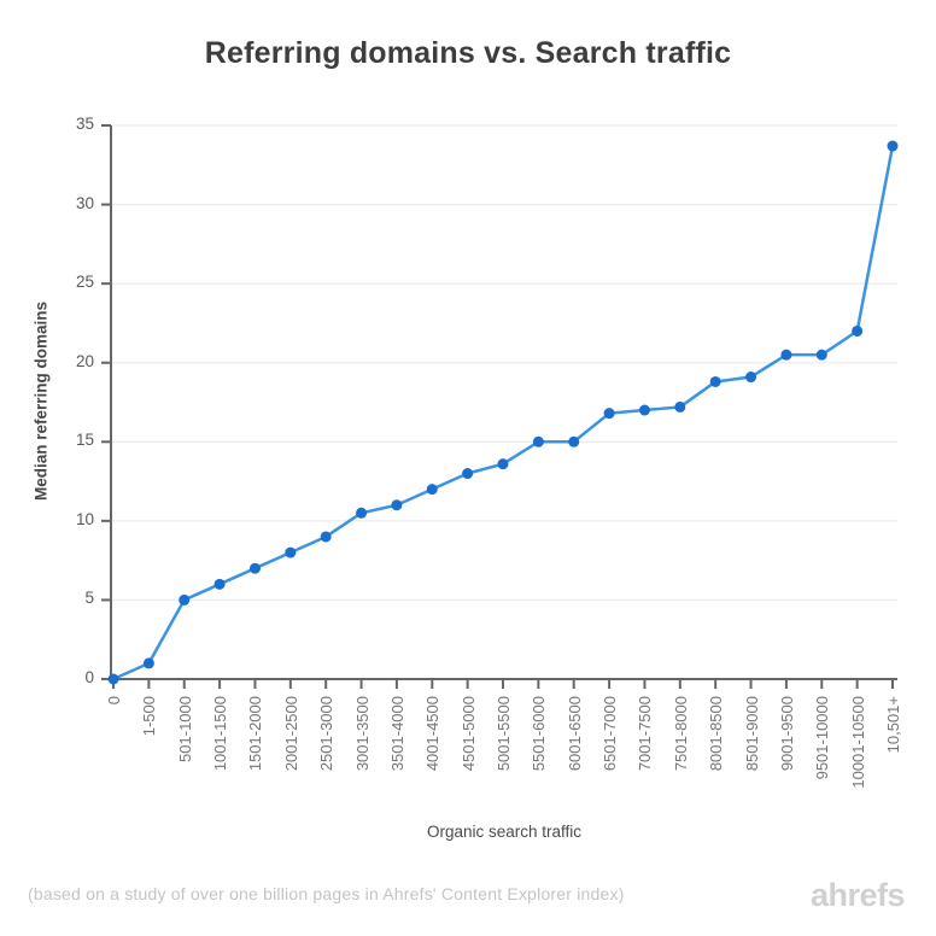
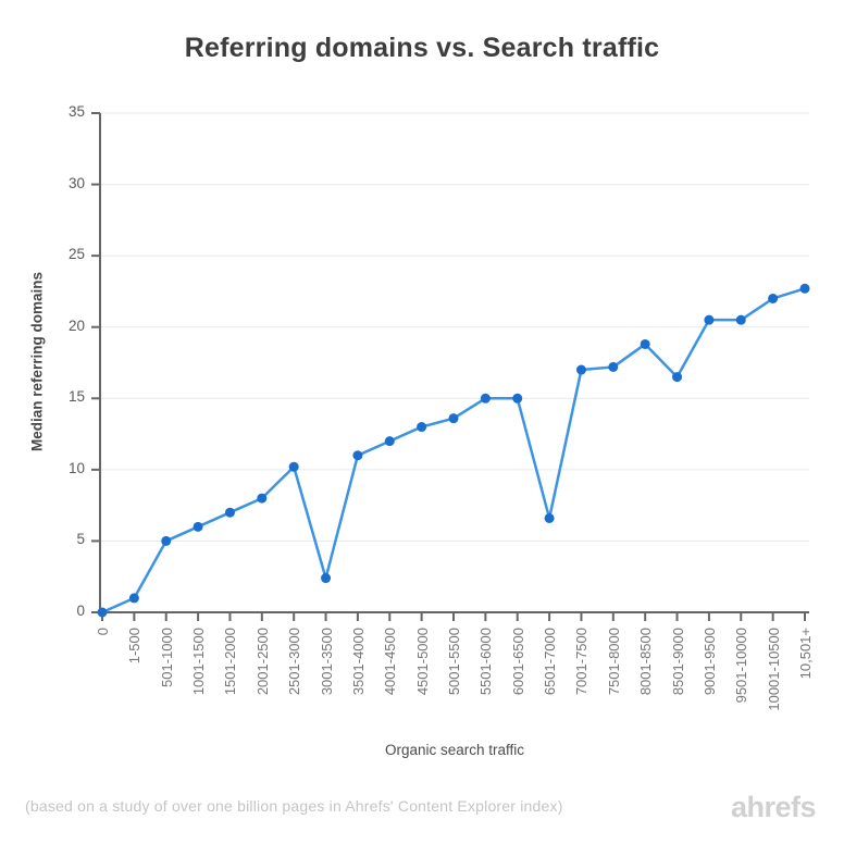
2501-3000: 9.0 -> 10.2
3001-3500: 10.5 -> 2.4
6501-7000: 16.8 -> 6.6
8501-9000: 19.1 -> 16.5
10,501+: 33.7 -> 22.7
